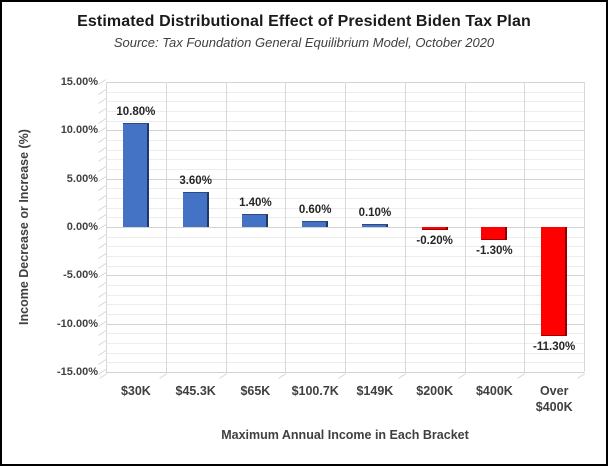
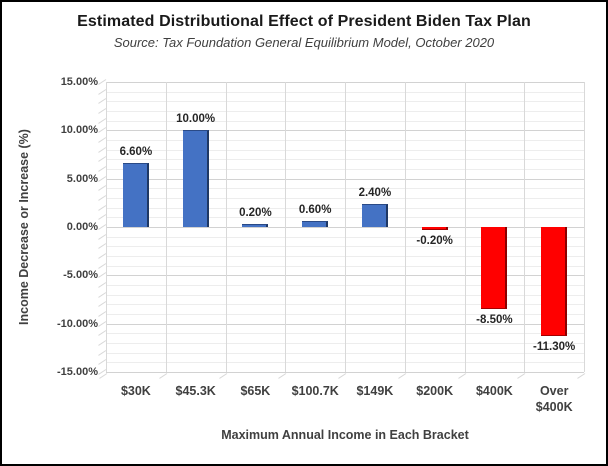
$30K: 10.80% -> 6.60%
$45.3K: 3.60% -> 10.00%
$65K: 1.40% -> 0.20%
$149K: 0.10% -> 2.40%
$400K: -1.30% -> -8.50%
